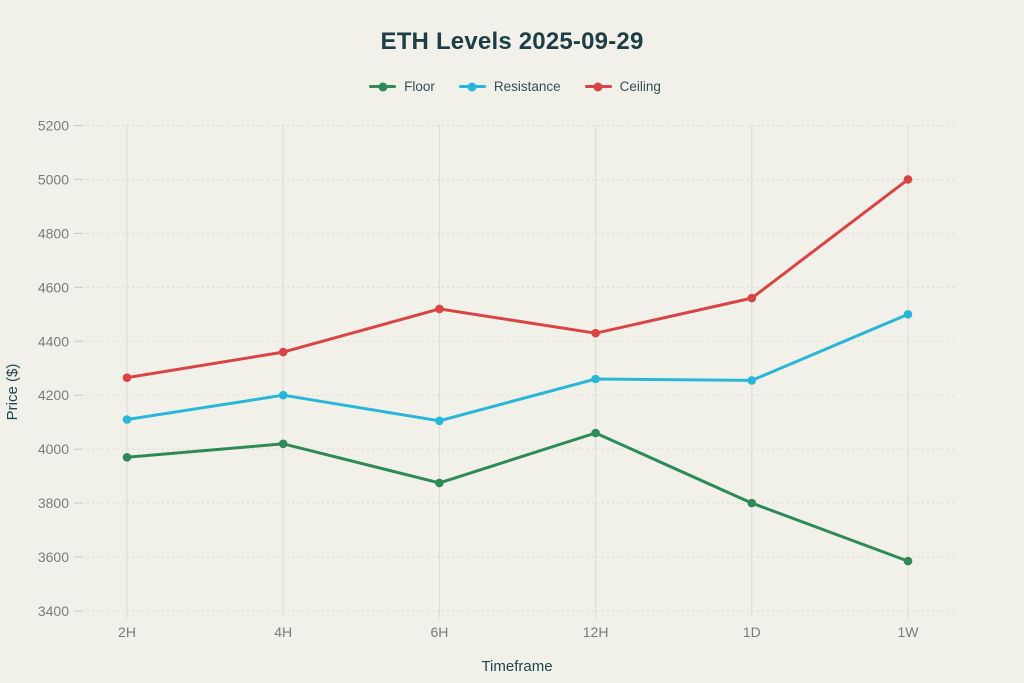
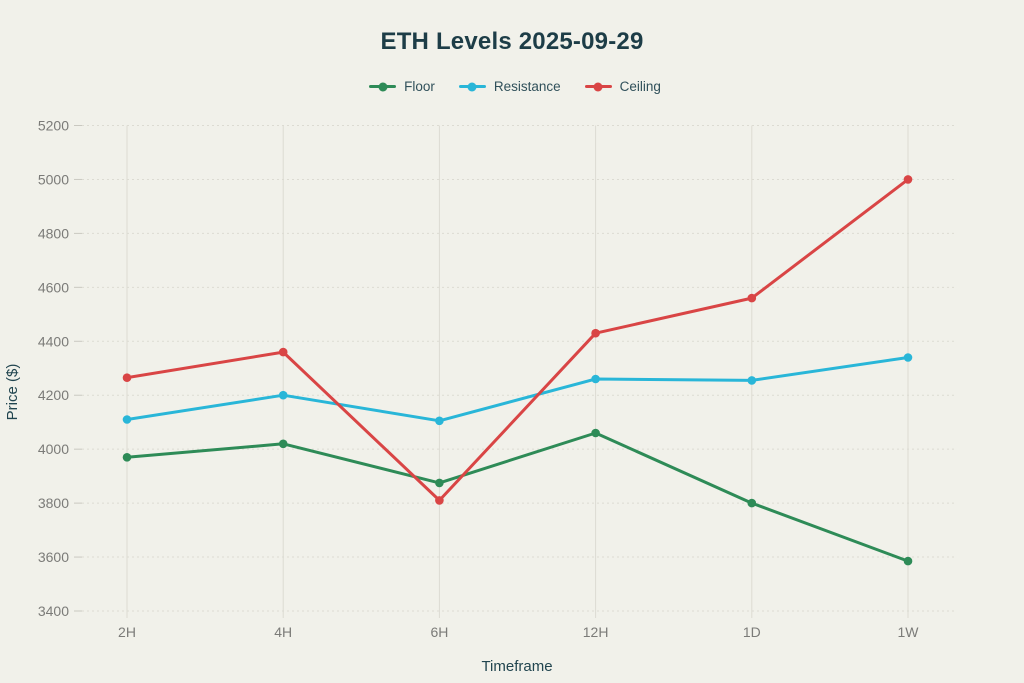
Ceiling/6H: 4520 -> 3810
Resistance/1W: 4500 -> 4340
